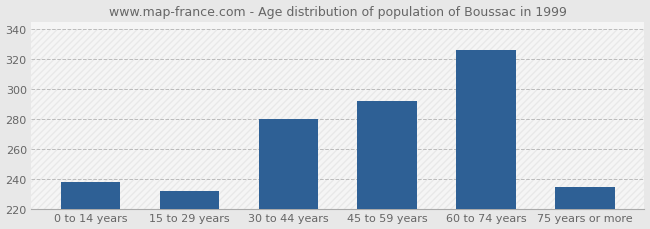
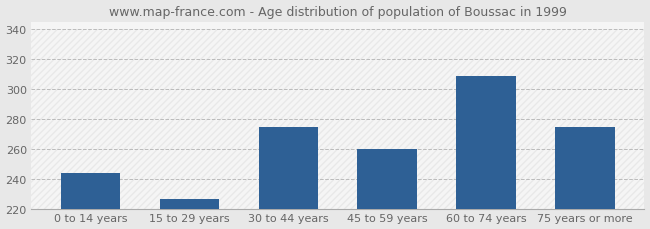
0 to 14 years: 238 -> 244
15 to 29 years: 232 -> 227
30 to 44 years: 280 -> 275
45 to 59 years: 292 -> 260
60 to 74 years: 326 -> 309
75 years or more: 235 -> 275
